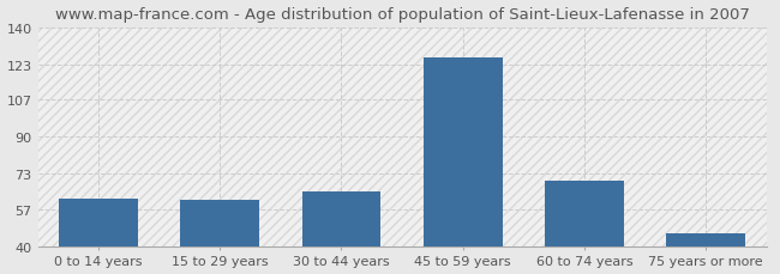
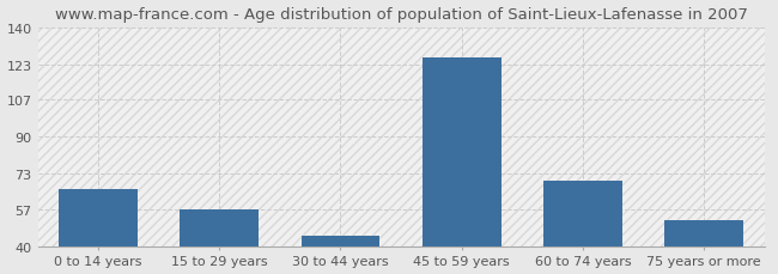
0 to 14 years: 62 -> 66
15 to 29 years: 61 -> 57
30 to 44 years: 65 -> 45
75 years or more: 46 -> 52
